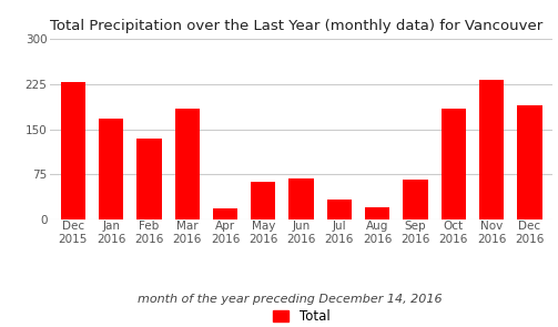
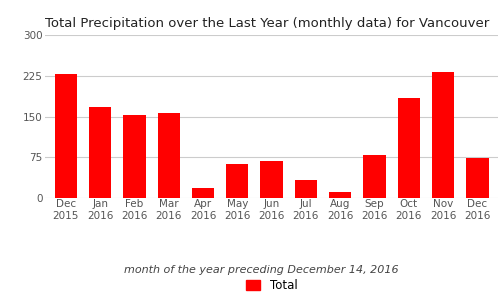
Feb 2016: 134 -> 152
Mar 2016: 184 -> 157
Aug 2016: 20 -> 10
Sep 2016: 66 -> 79
Dec 2016: 190 -> 73
